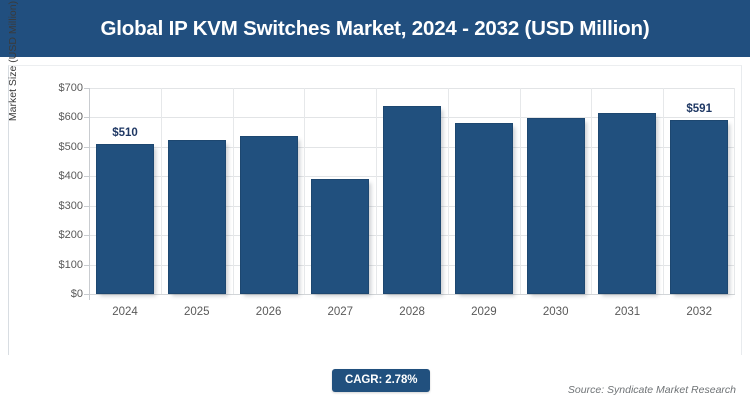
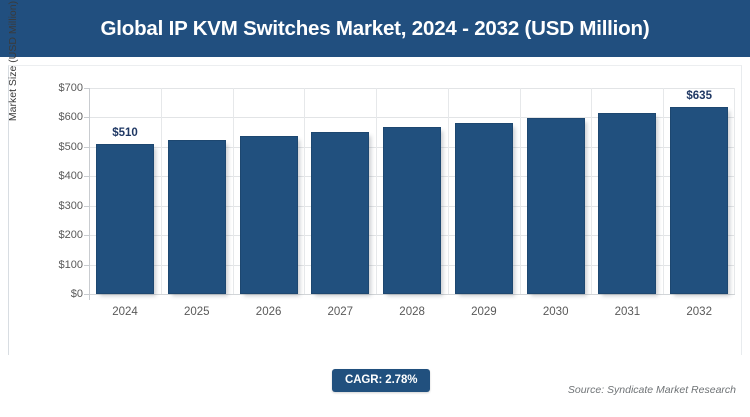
2027: $390 -> $550
2028: $640 -> $570
2032: $591 -> $635
